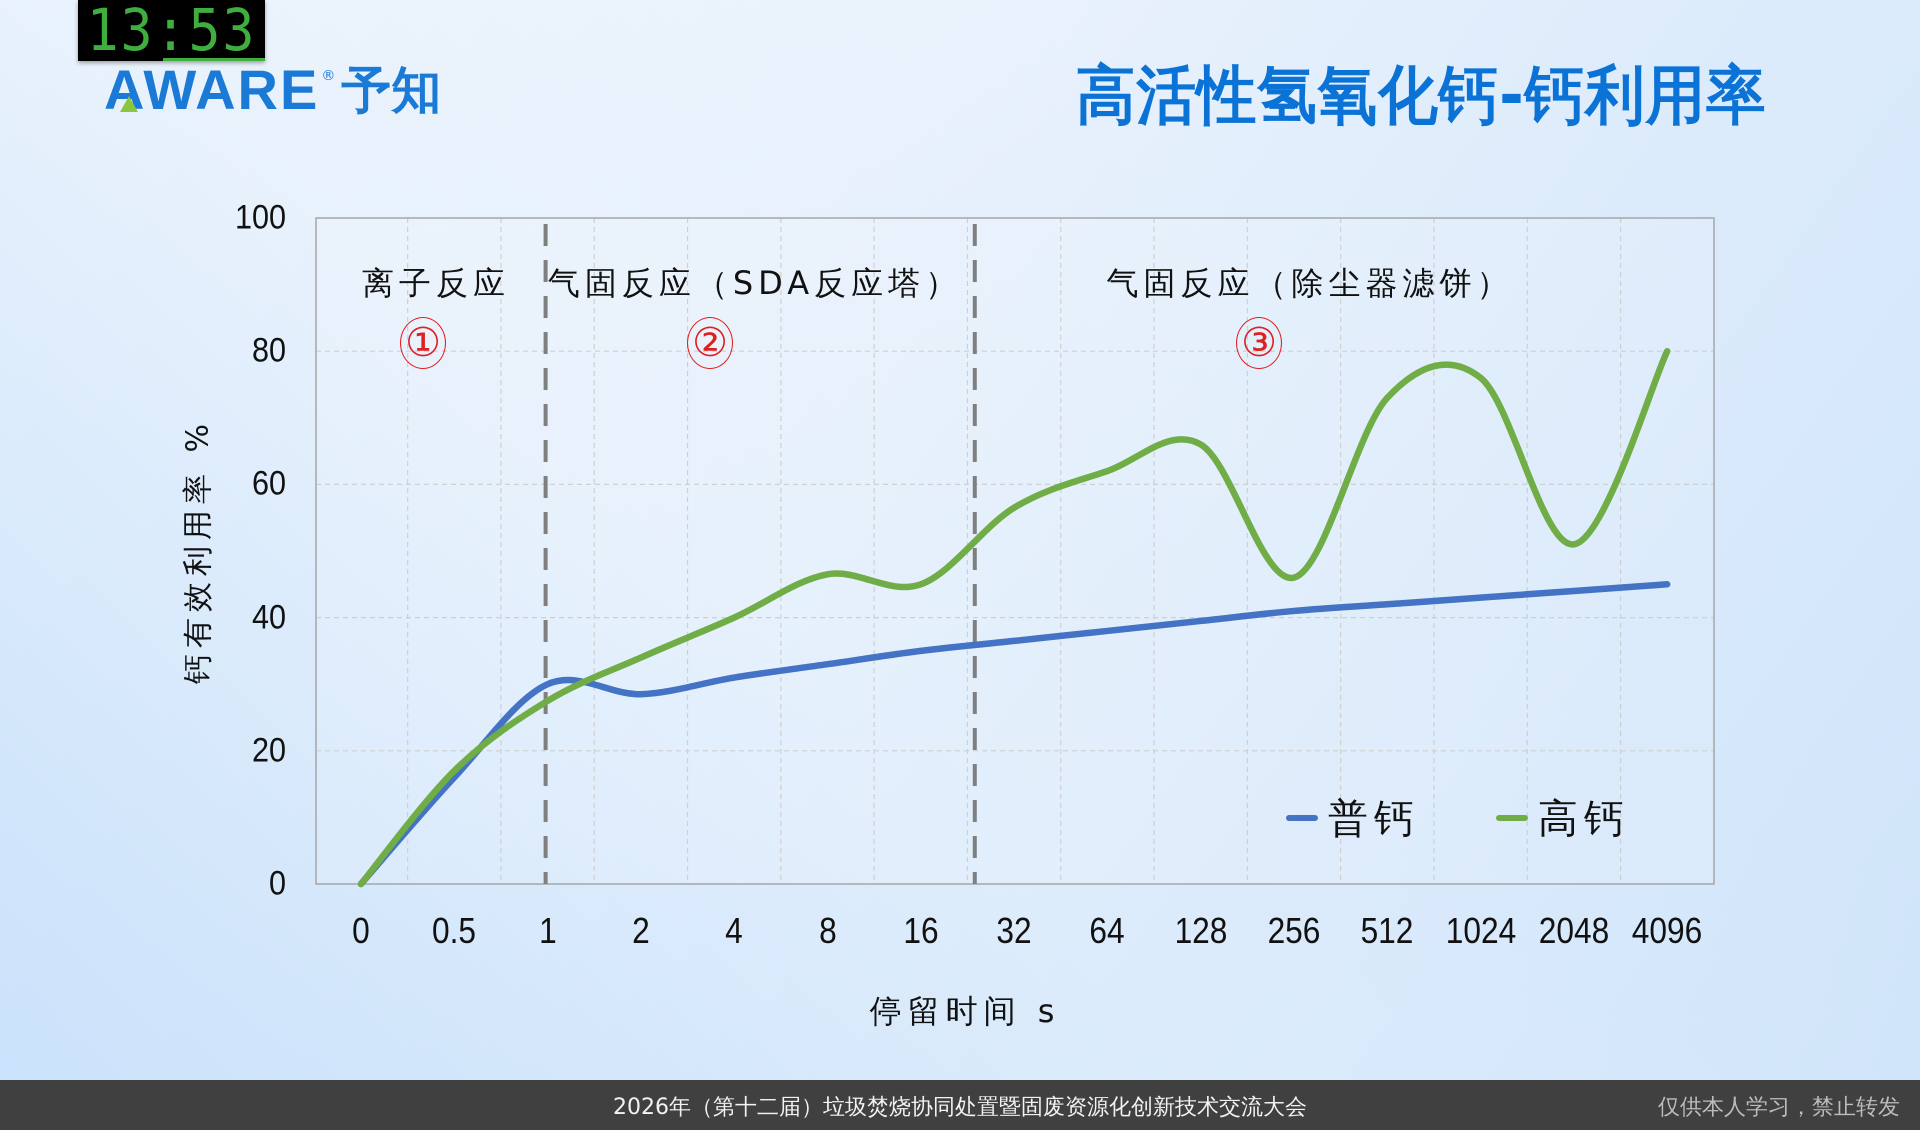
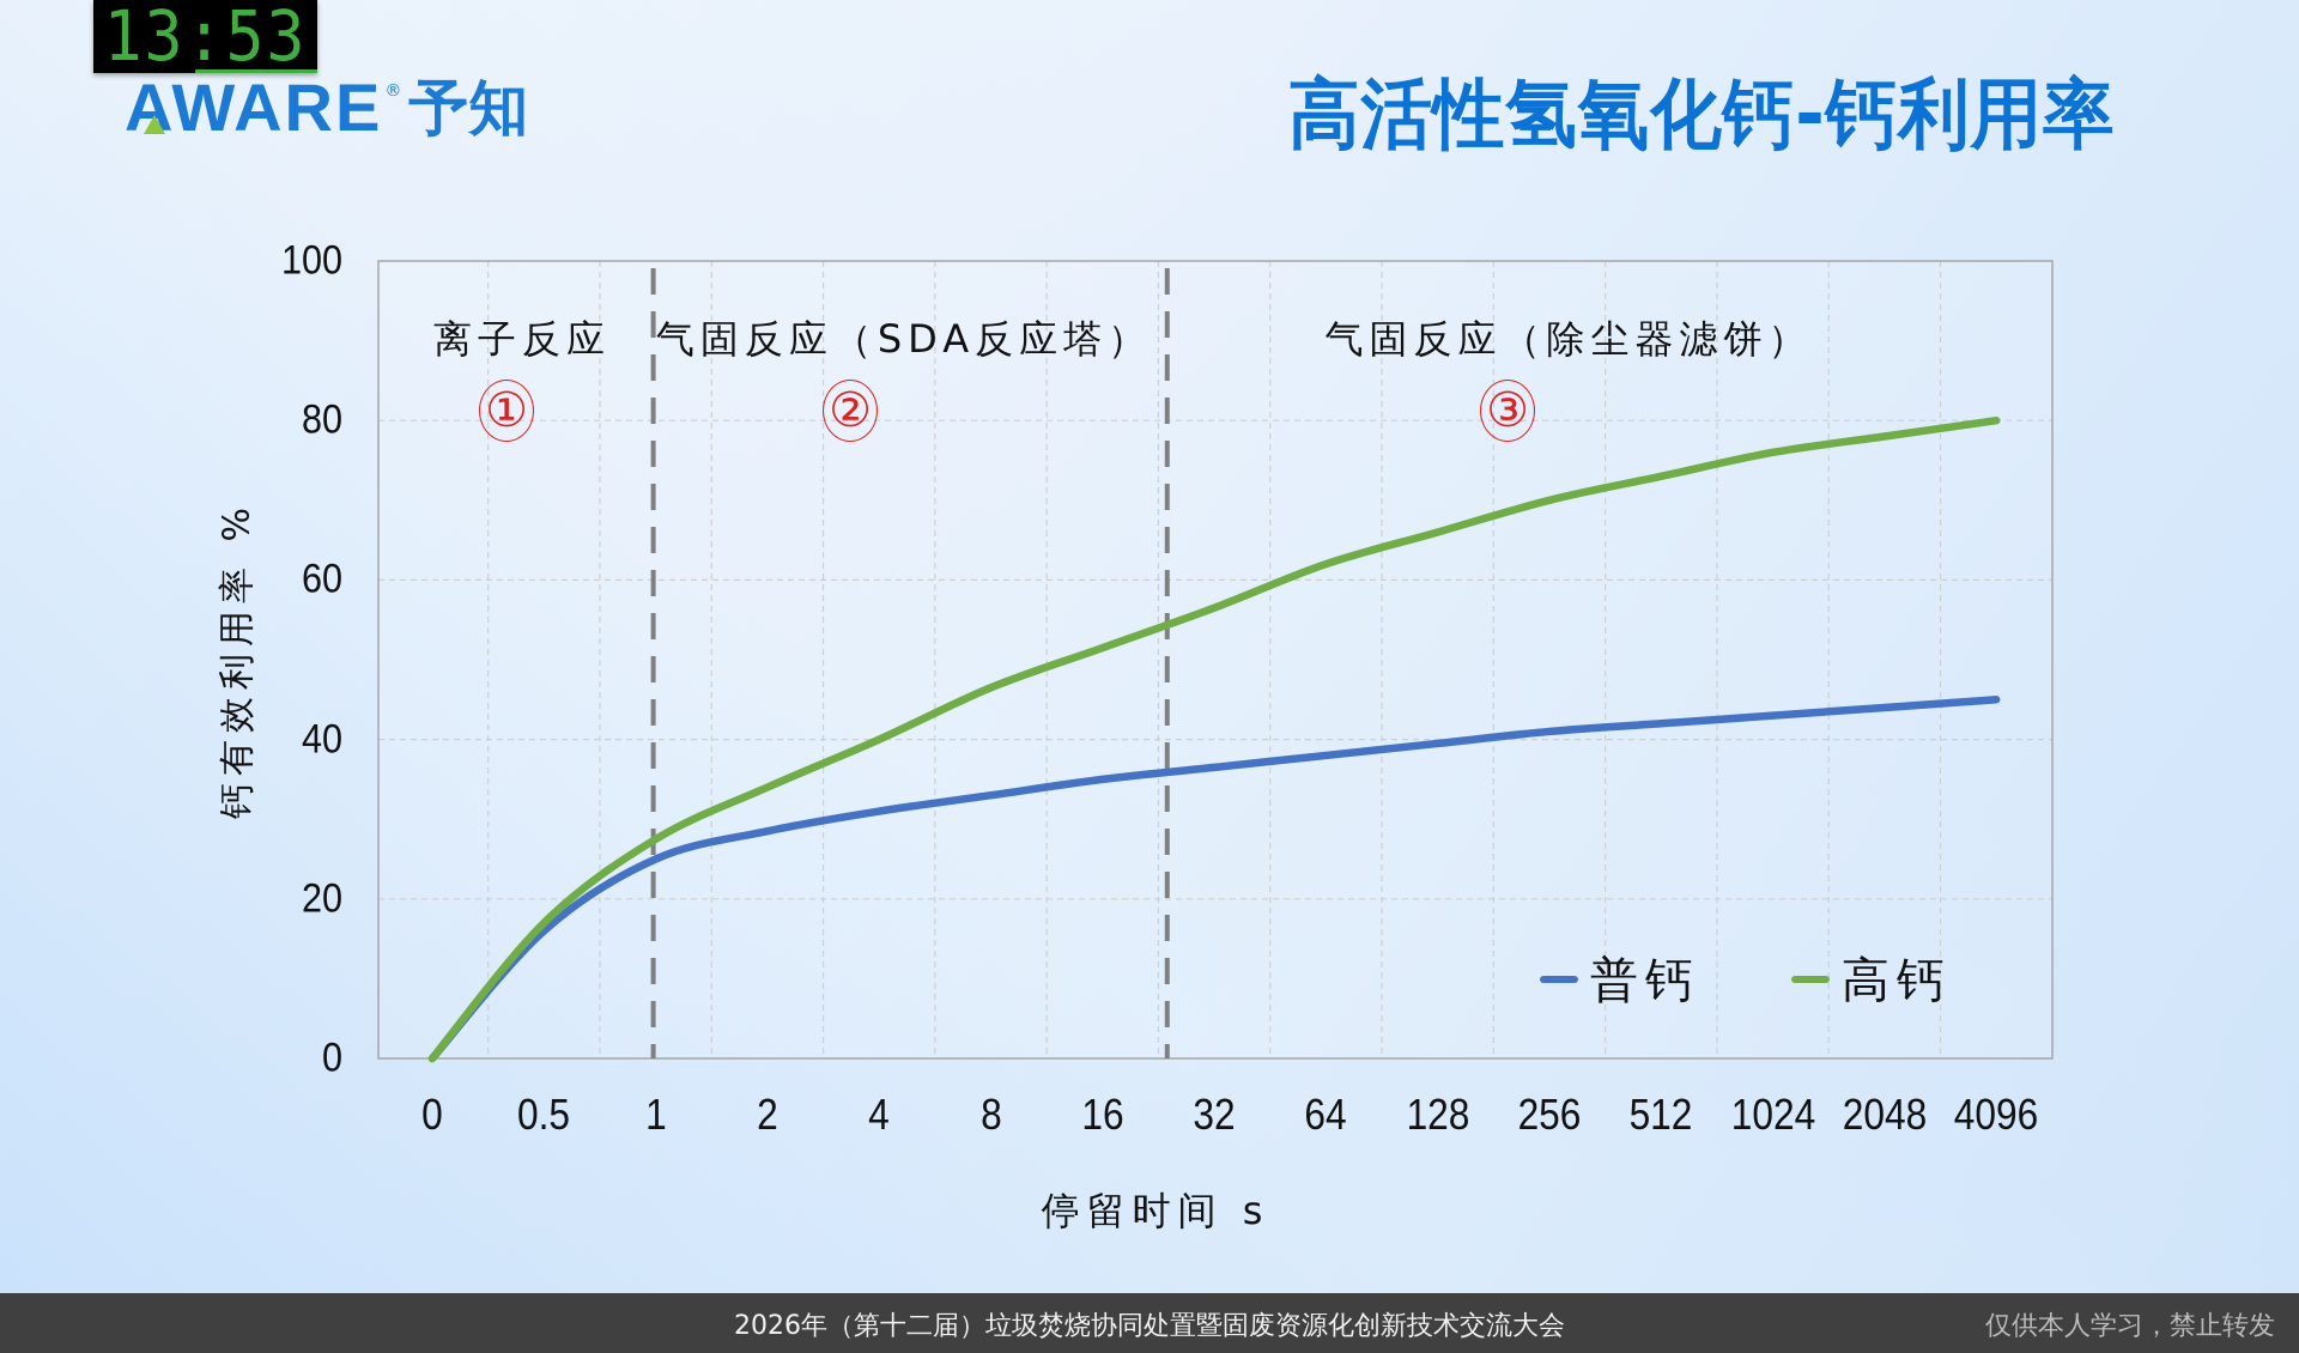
普钙/1: 30 -> 25
高钙/16: 45 -> 52
高钙/256: 46 -> 70
高钙/2048: 51 -> 78
